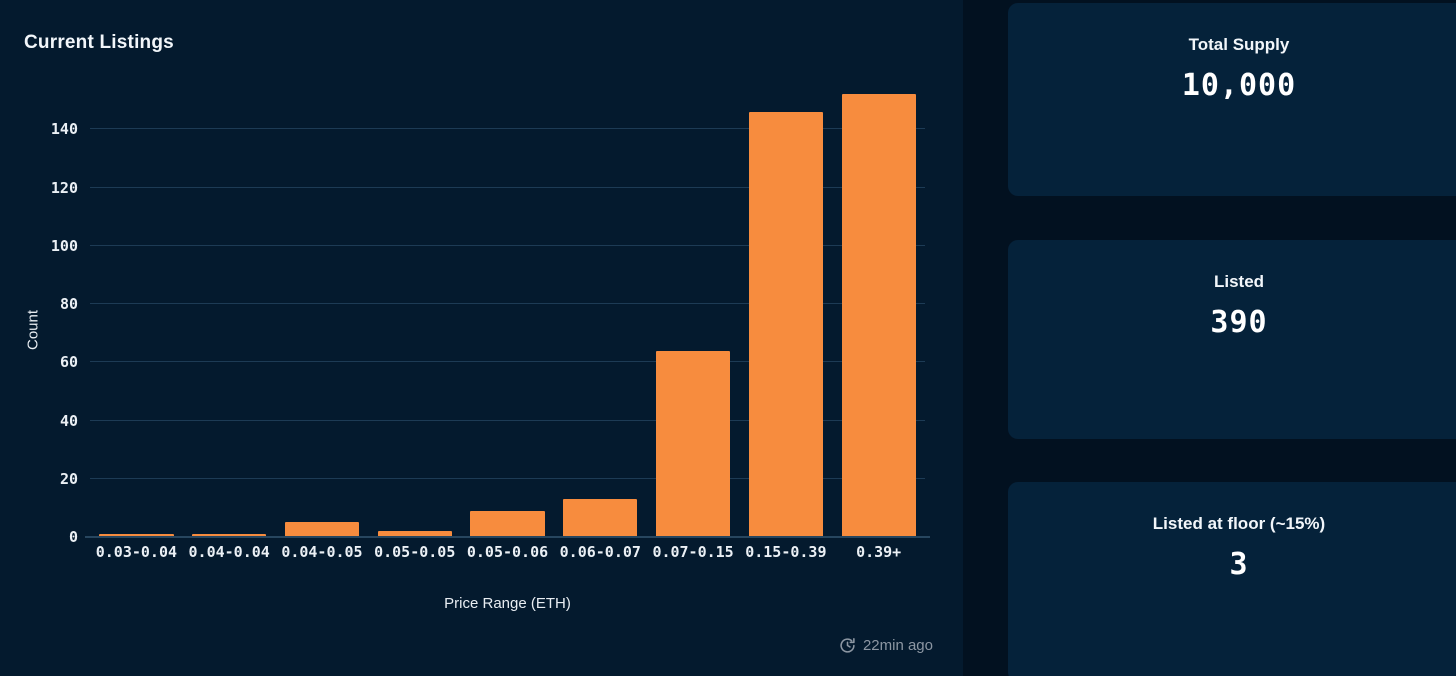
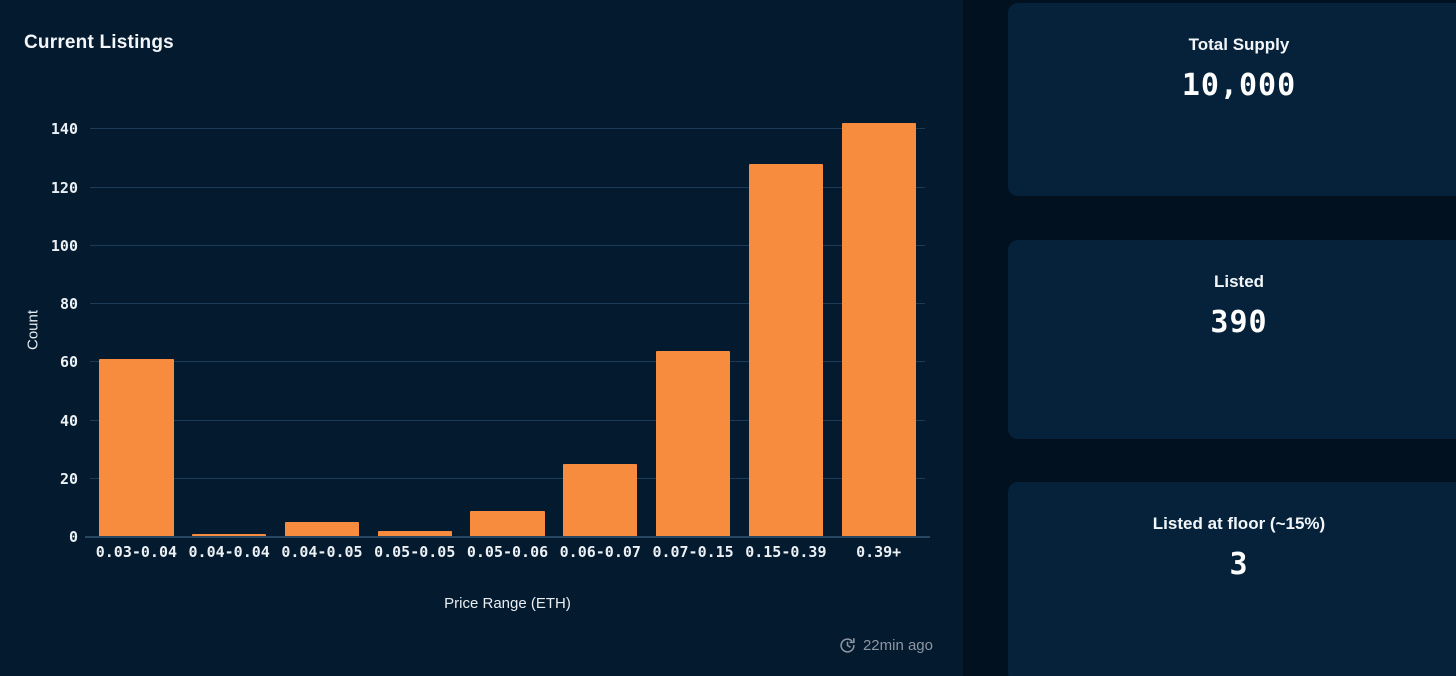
0.03-0.04: 1 -> 61
0.06-0.07: 13 -> 25
0.15-0.39: 146 -> 128
0.39+: 152 -> 142
